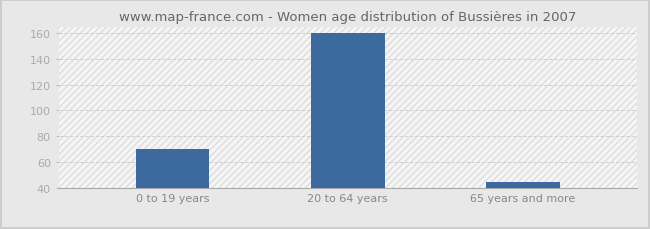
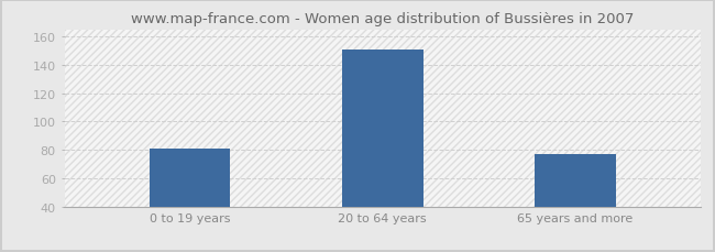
0 to 19 years: 70 -> 81
20 to 64 years: 160 -> 151
65 years and more: 44 -> 77
